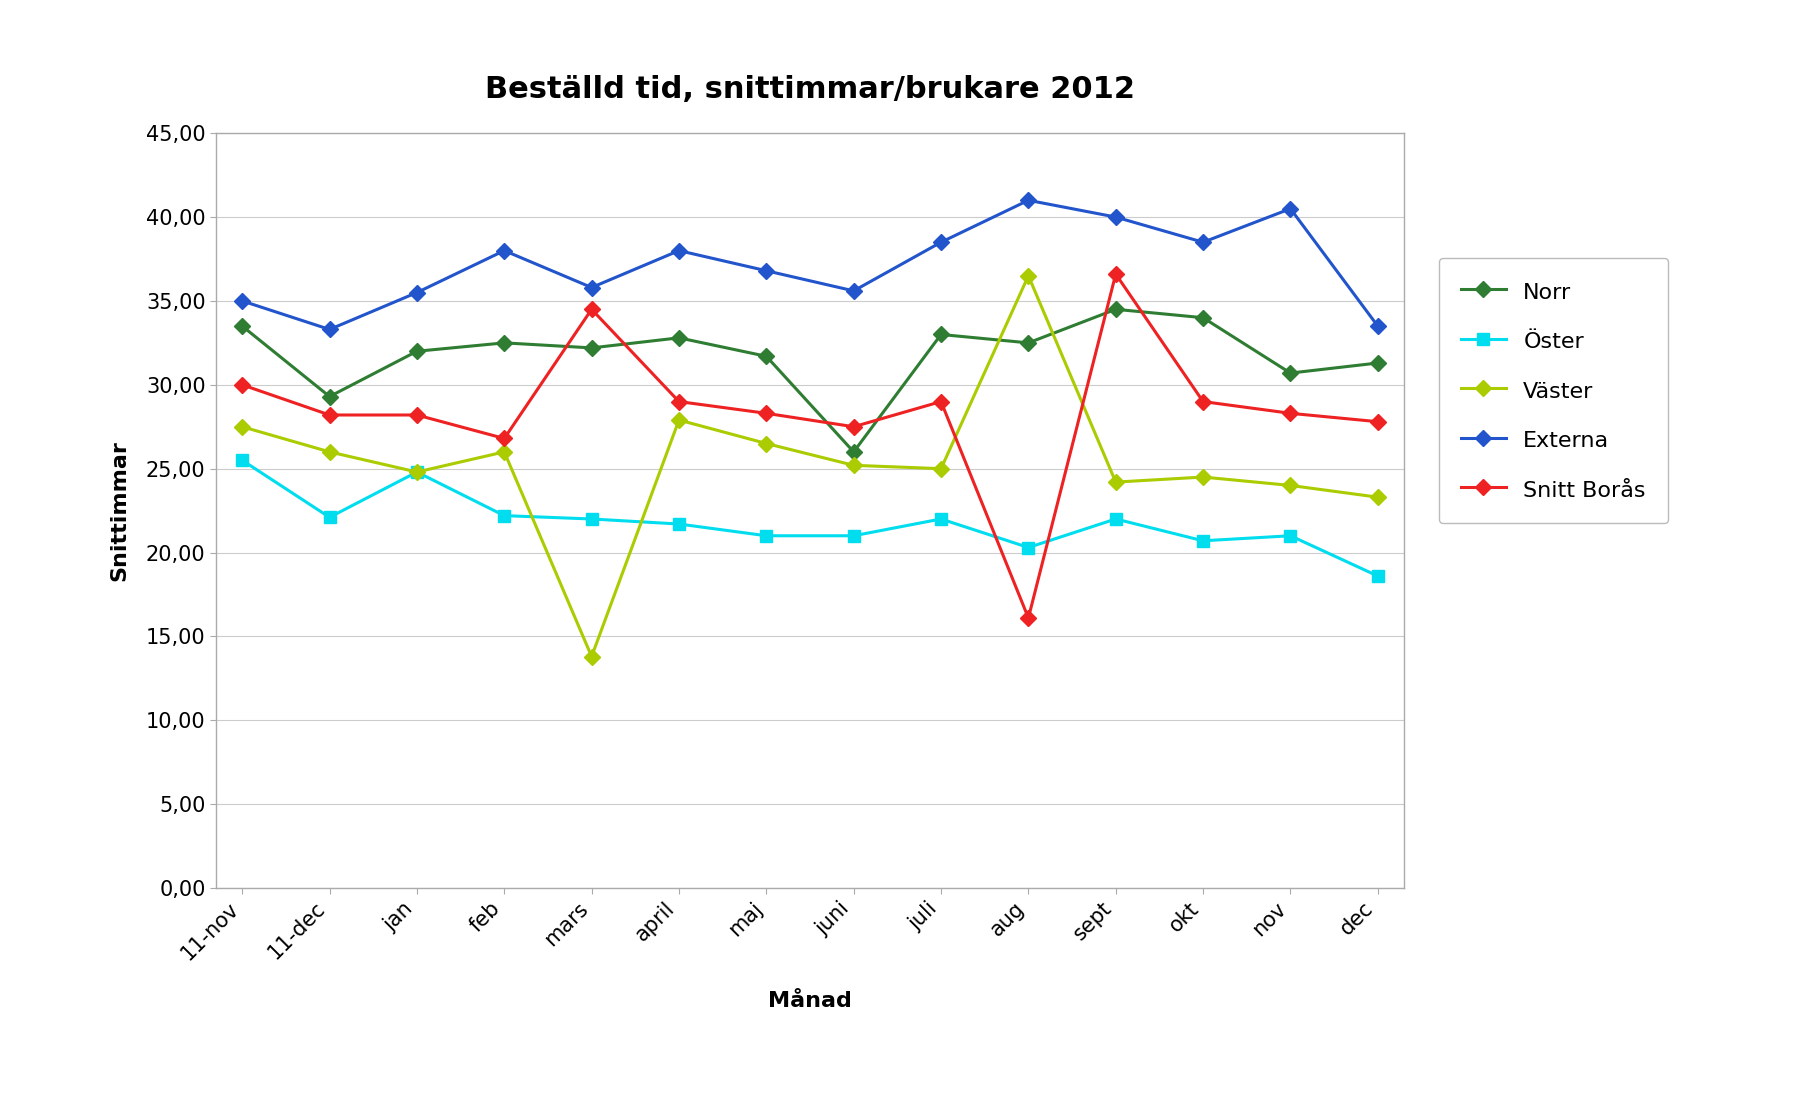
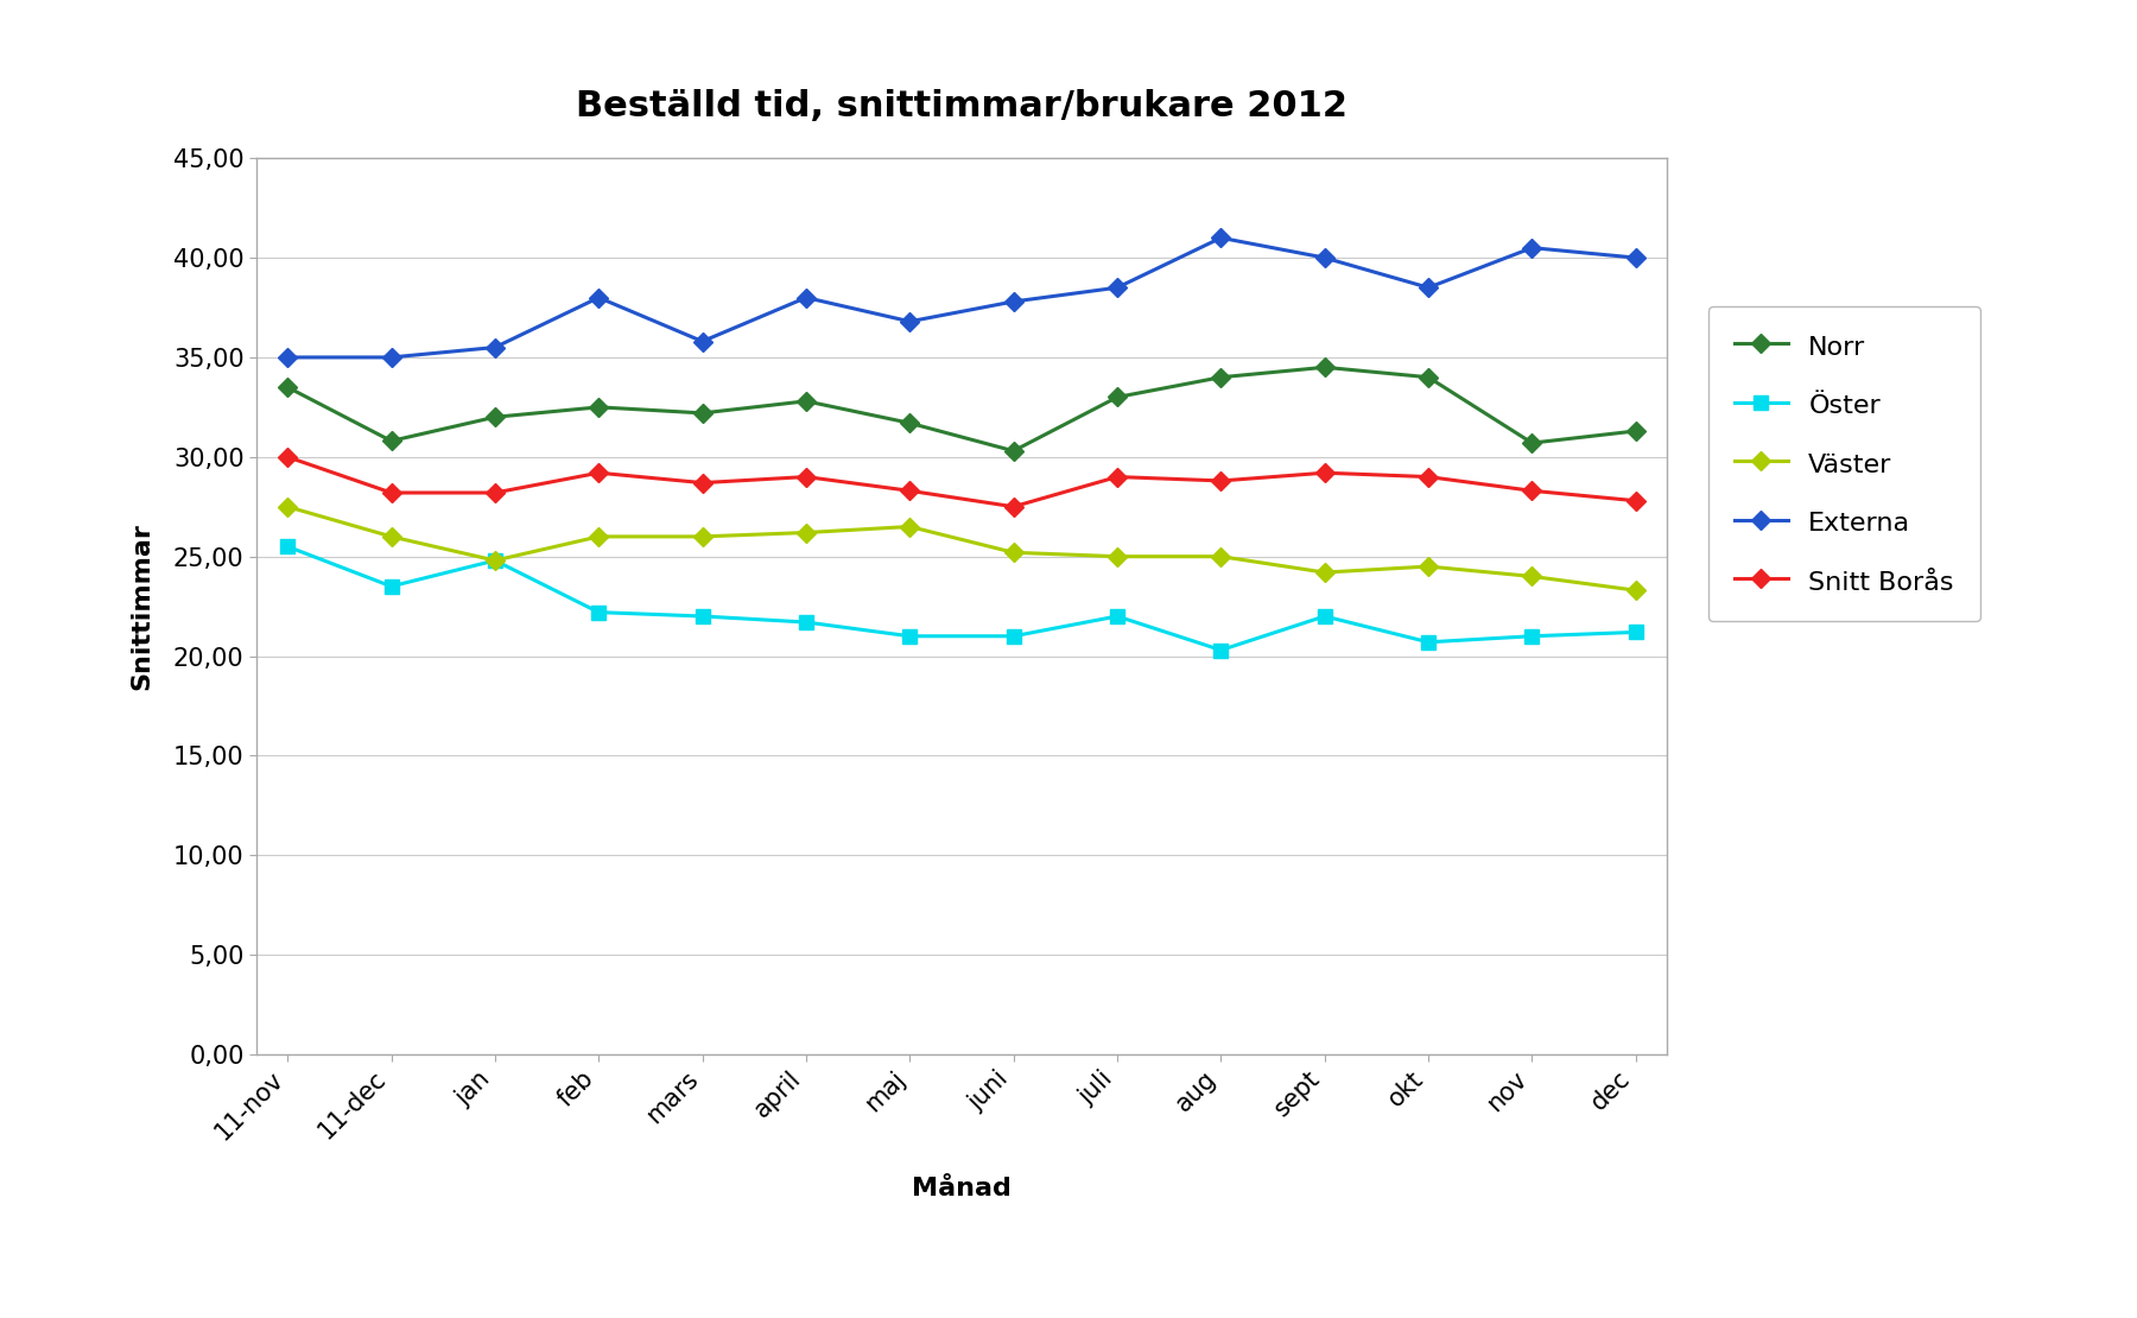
Norr/11-dec: 29,3 -> 30,8
Öster/11-dec: 22,1 -> 23,5
Externa/11-dec: 33,3 -> 35,0
Snitt Borås/feb: 26,8 -> 29,2
Väster/mars: 13,8 -> 26,0
Snitt Borås/mars: 34,5 -> 28,7
Väster/april: 27,9 -> 26,2
Norr/juni: 26,0 -> 30,3
Externa/juni: 35,6 -> 37,8
Norr/aug: 32,5 -> 34,0
Väster/aug: 36,5 -> 25,0
Snitt Borås/aug: 16,1 -> 28,8
Snitt Borås/sept: 36,6 -> 29,2
Öster/dec: 18,6 -> 21,2
Externa/dec: 33,5 -> 40,0
